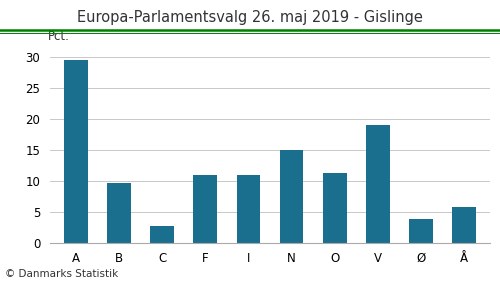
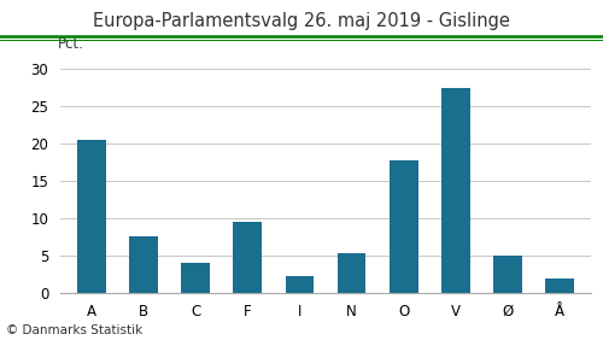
A: 29.6 -> 20.5
B: 9.6 -> 7.5
C: 2.6 -> 4.0
F: 11.0 -> 9.5
I: 11.0 -> 2.2
N: 15.0 -> 5.3
O: 11.2 -> 17.7
V: 19.0 -> 27.5
Ø: 3.8 -> 5.0
Å: 5.8 -> 1.8
